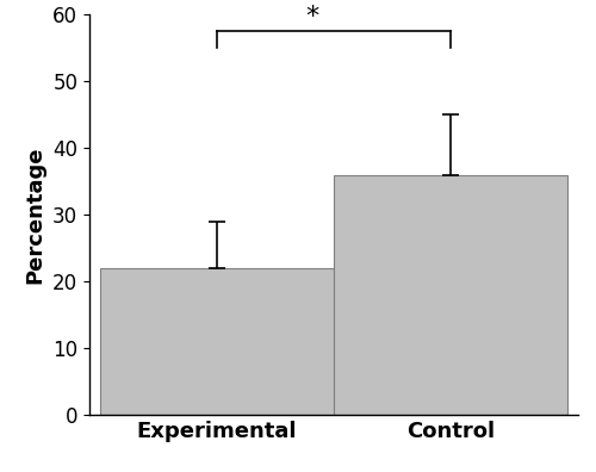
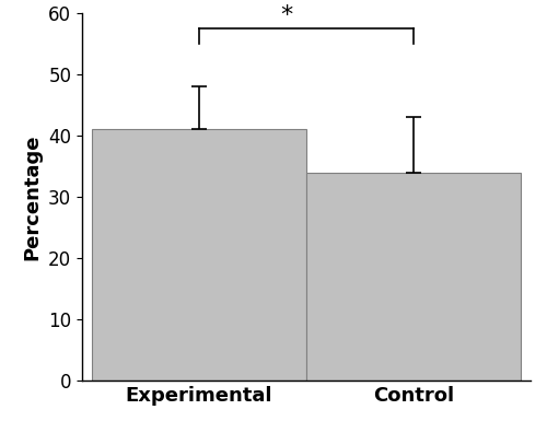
Experimental: 22 -> 41
Control: 36 -> 34
